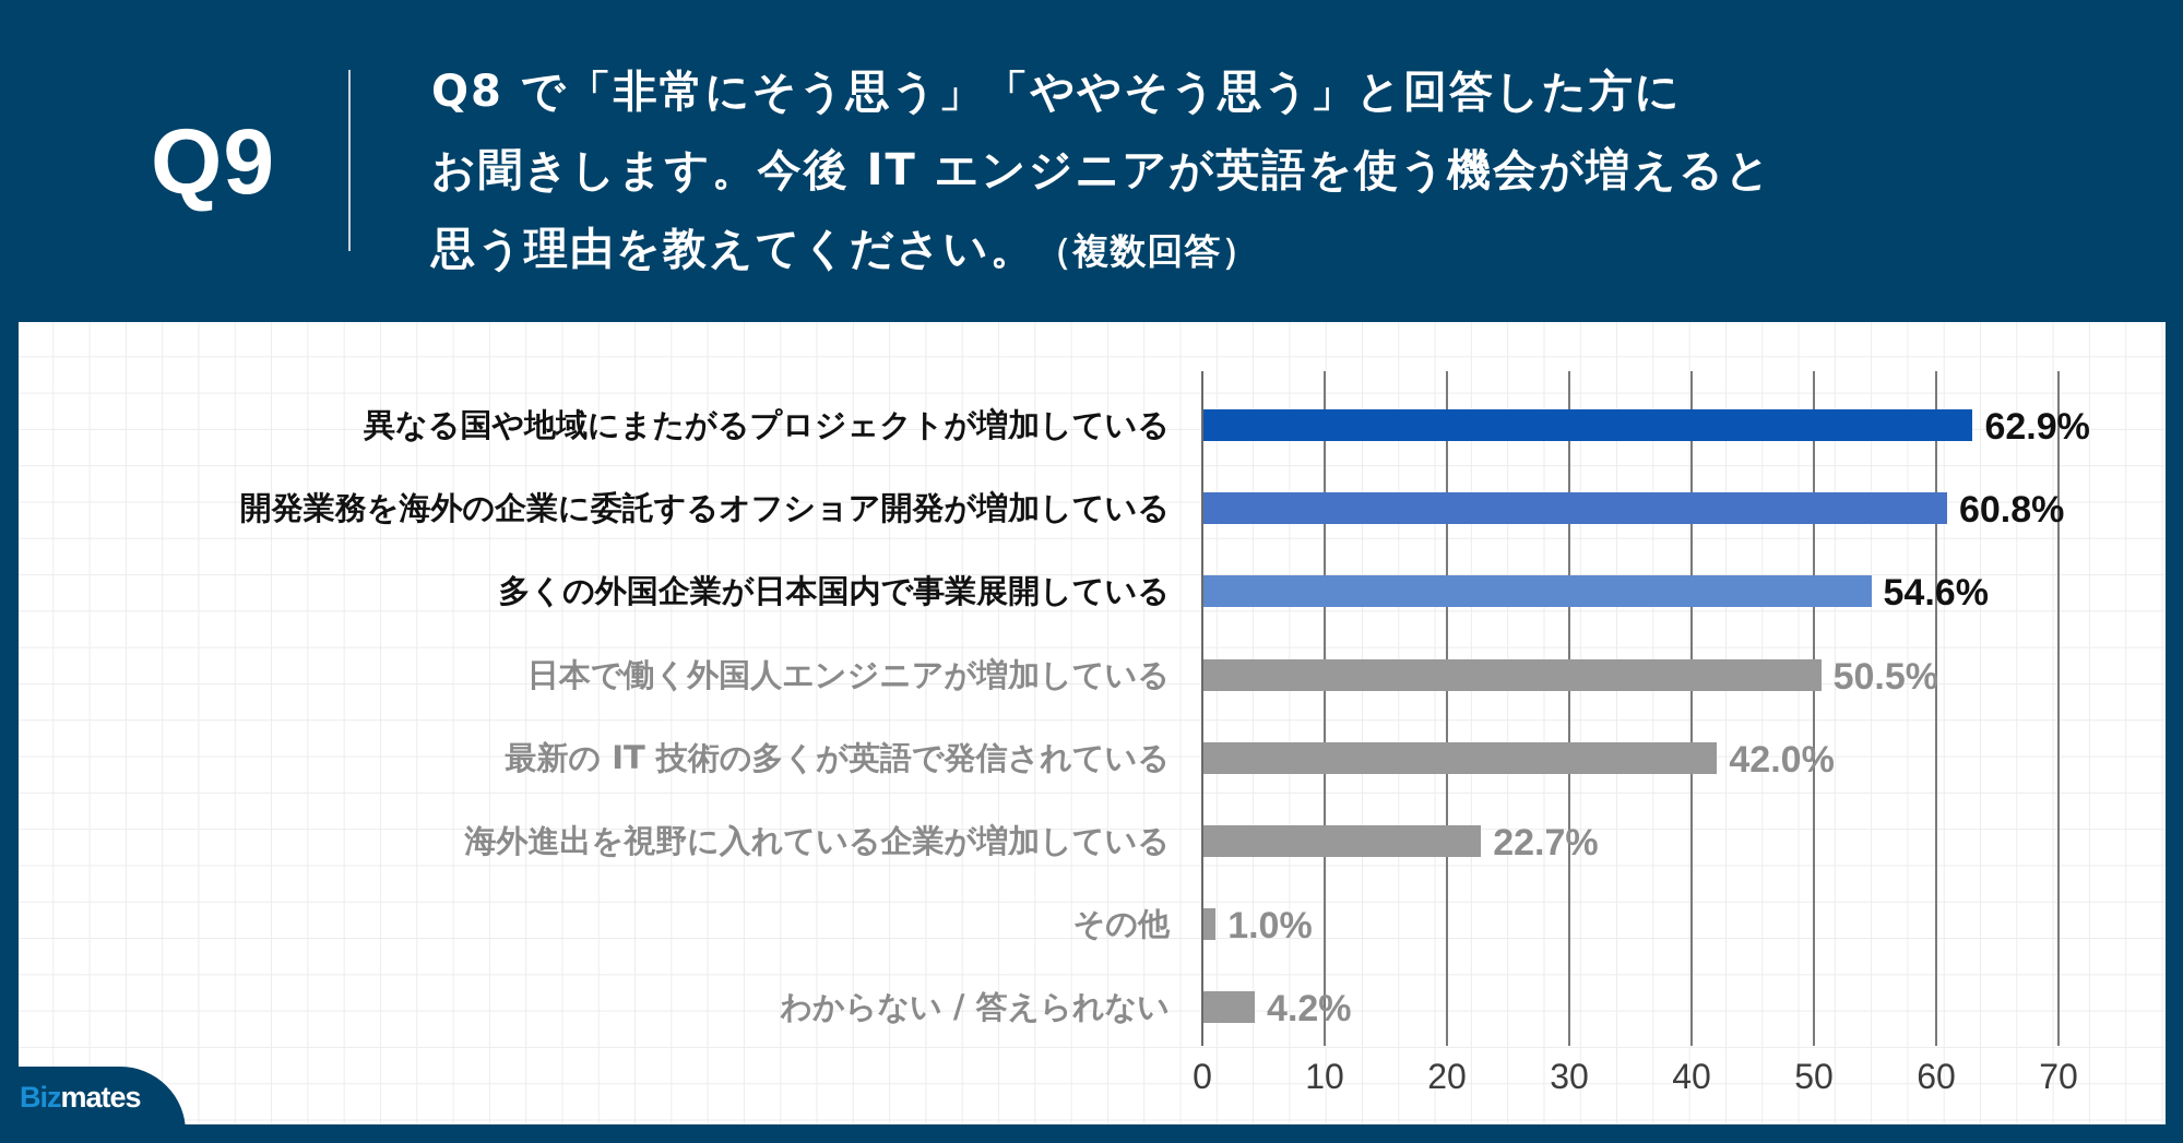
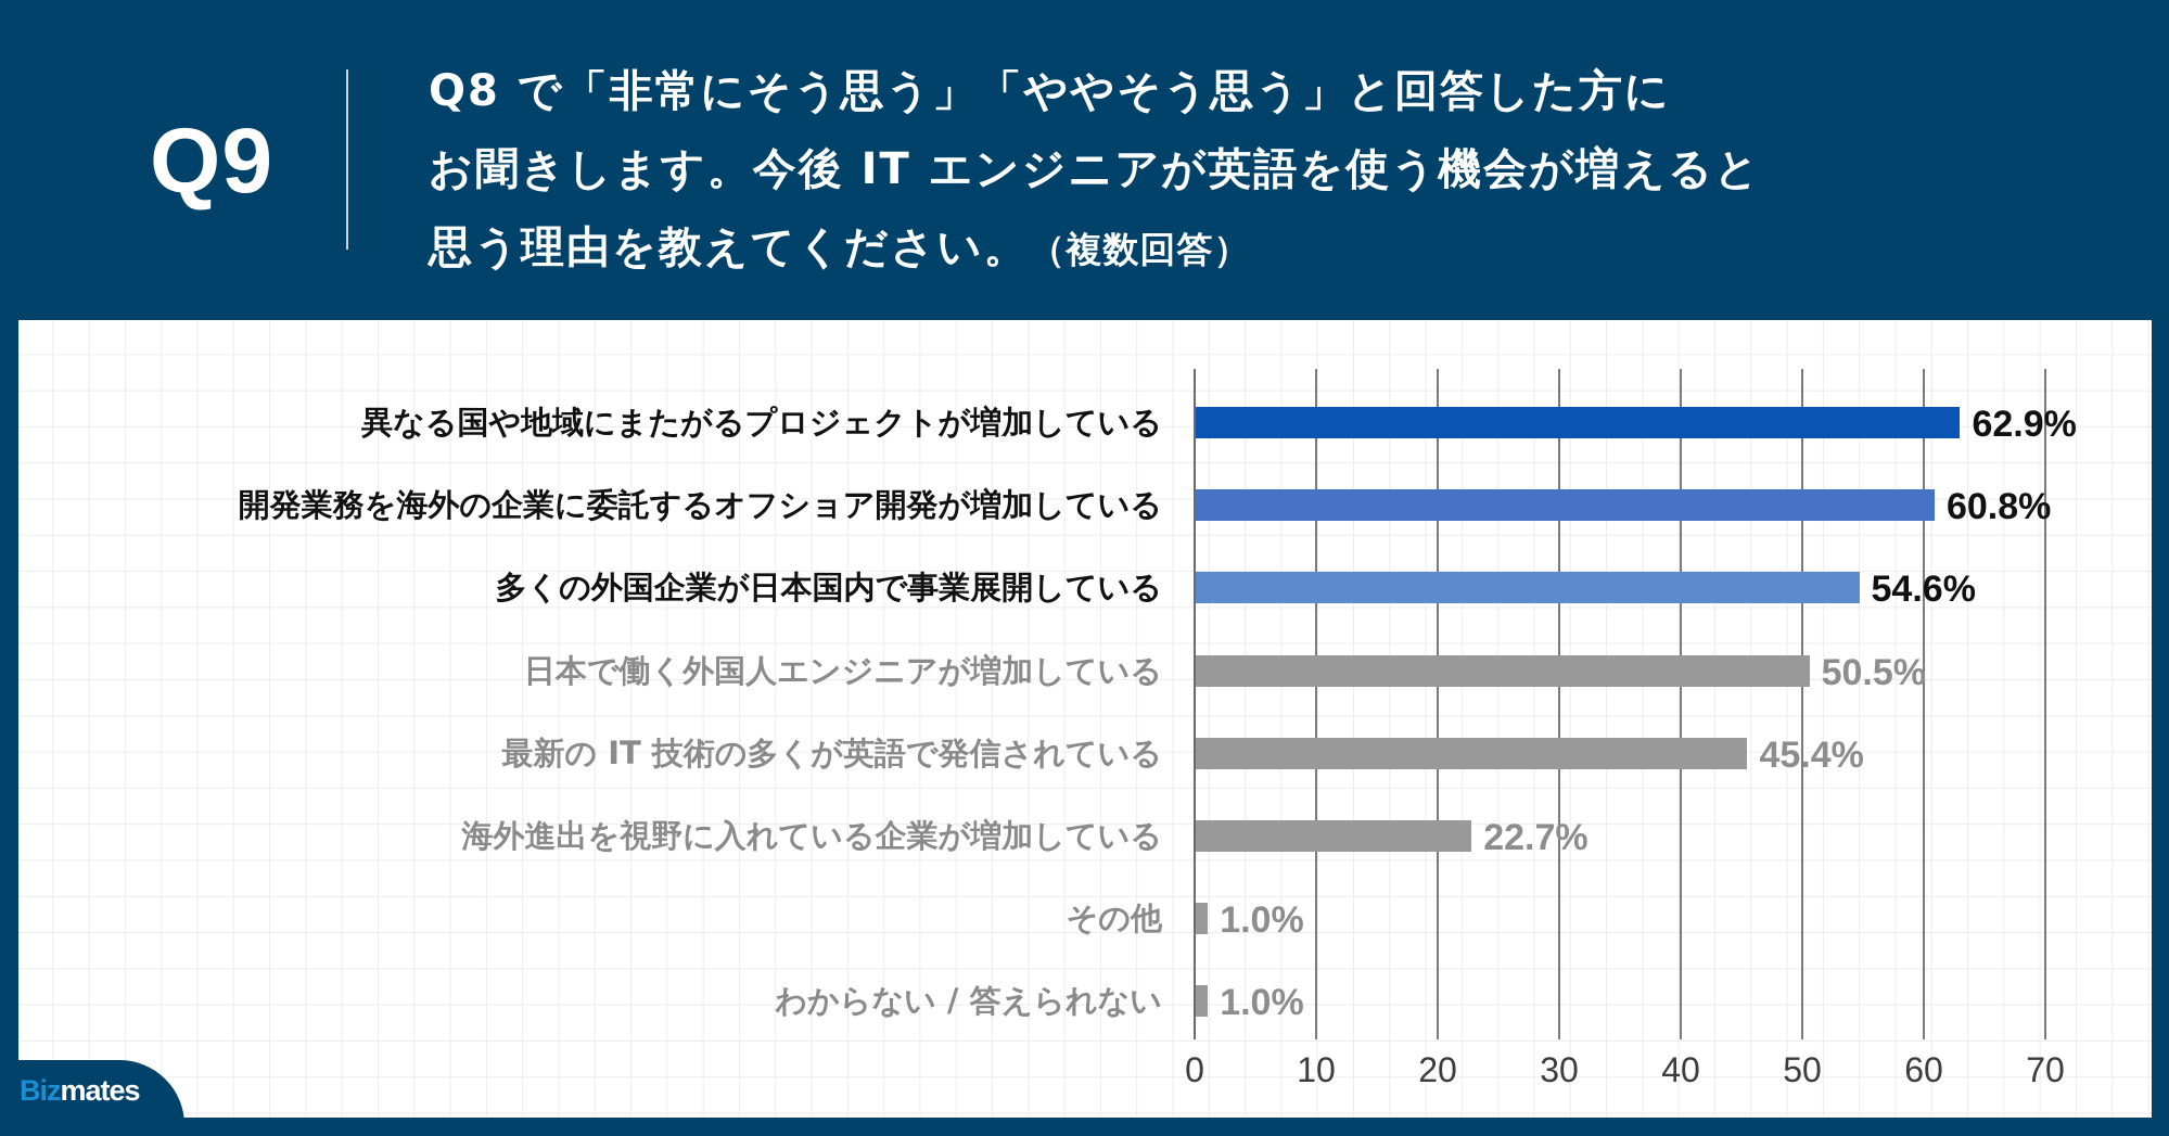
最新の IT 技術の多くが英語で発信されている: 42.0% -> 45.4%
わからない / 答えられない: 4.2% -> 1.0%
